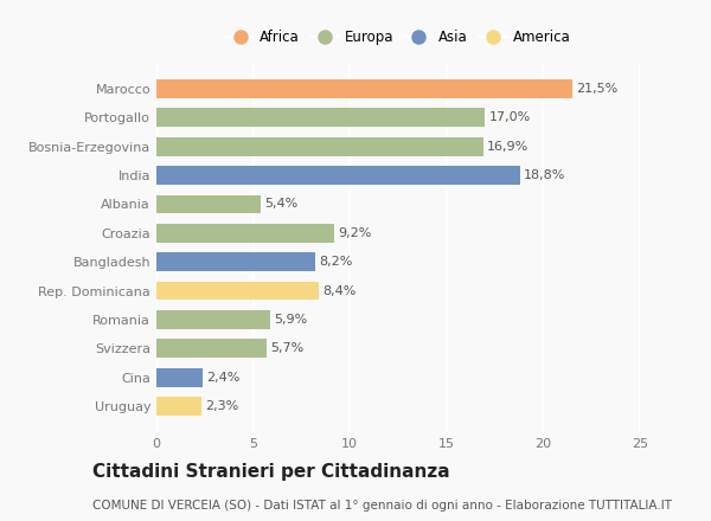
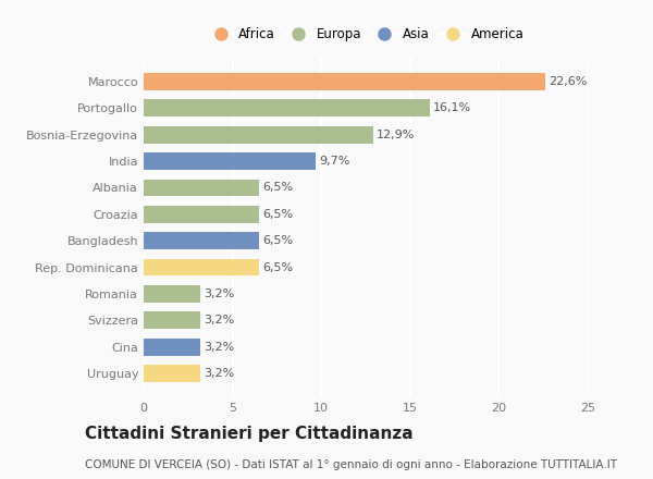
Marocco: 21,5% -> 22,6%
Portogallo: 17,0% -> 16,1%
Bosnia-Erzegovina: 16,9% -> 12,9%
India: 18,8% -> 9,7%
Albania: 5,4% -> 6,5%
Croazia: 9,2% -> 6,5%
Bangladesh: 8,2% -> 6,5%
Rep. Dominicana: 8,4% -> 6,5%
Romania: 5,9% -> 3,2%
Svizzera: 5,7% -> 3,2%
Cina: 2,4% -> 3,2%
Uruguay: 2,3% -> 3,2%
